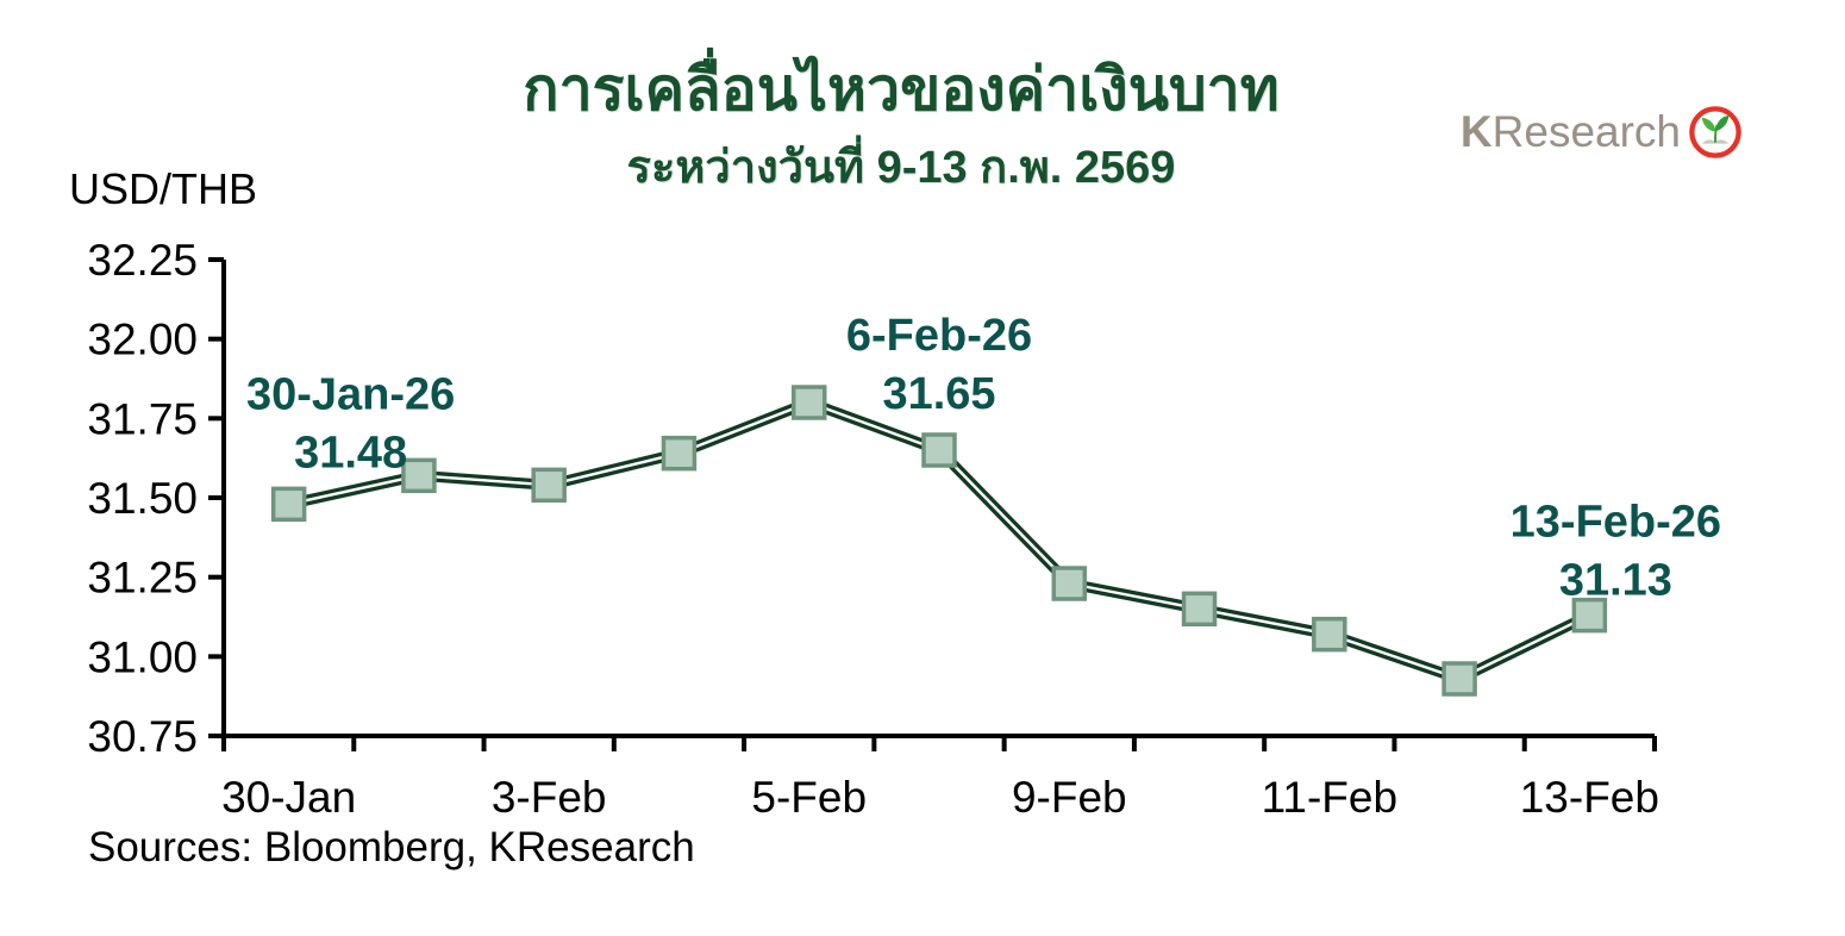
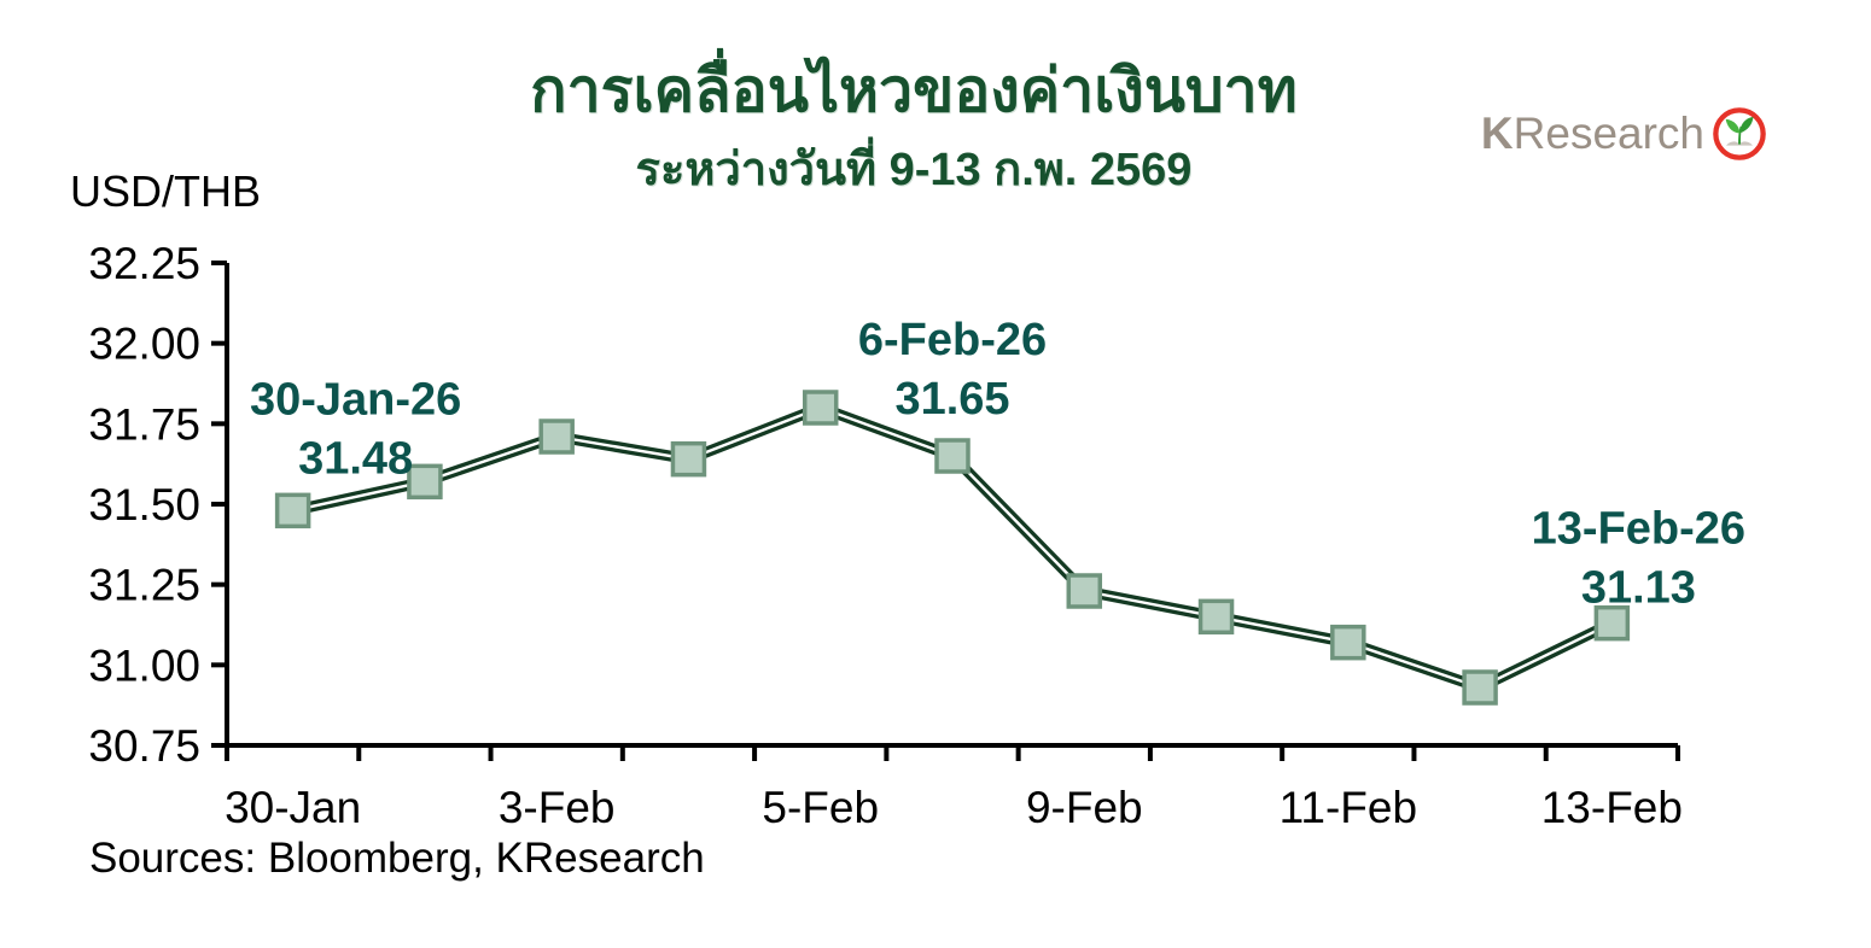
3-Feb: 31.54 -> 31.71
